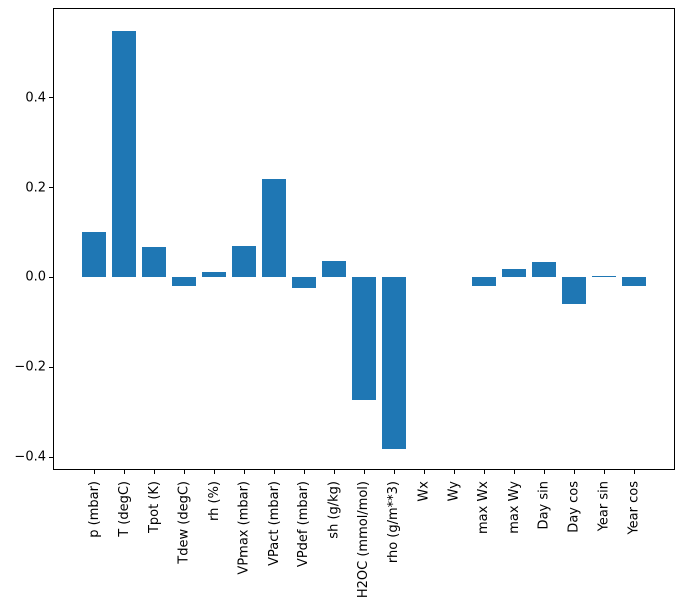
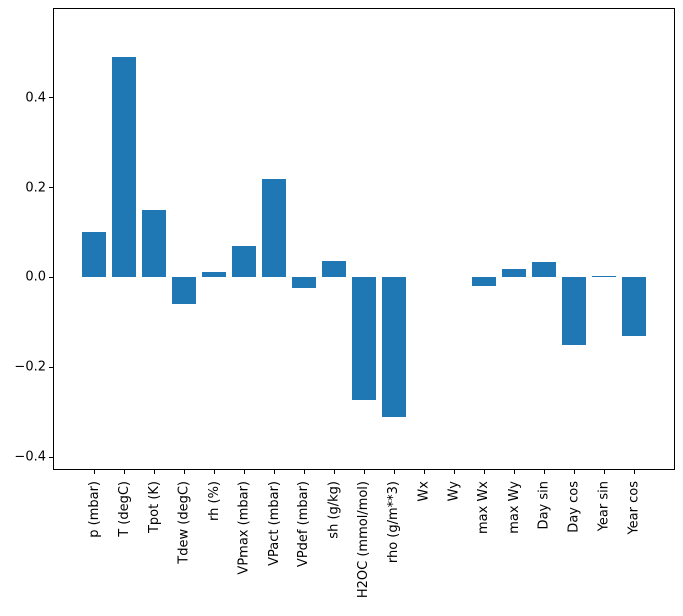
T (degC): 0.55 -> 0.49
Tpot (K): 0.07 -> 0.15
Tdew (degC): -0.02 -> -0.06
rho (g/m**3): -0.38 -> -0.31
Day cos: -0.06 -> -0.15
Year cos: -0.02 -> -0.13
